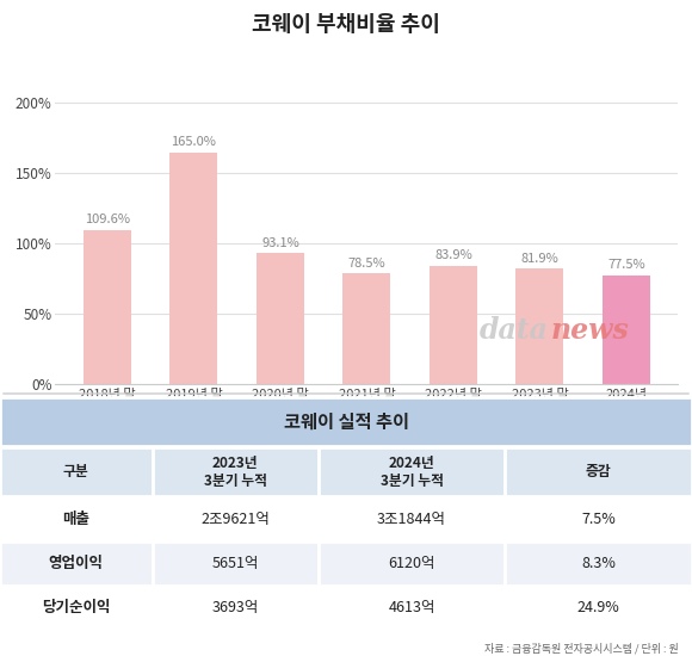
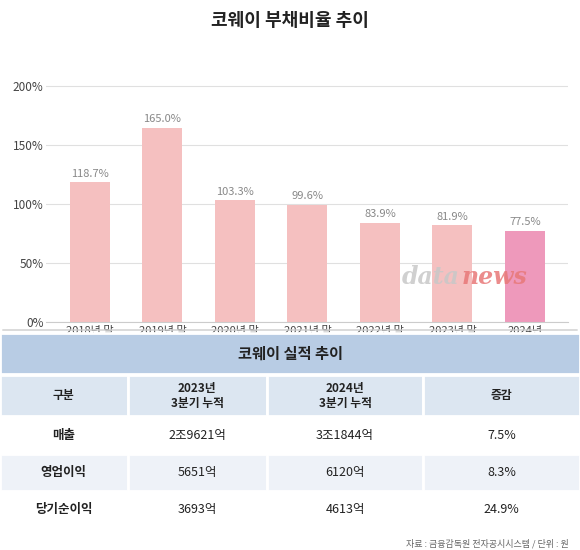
2018년 말: 109.6% -> 118.7%
2020년 말: 93.1% -> 103.3%
2021년 말: 78.5% -> 99.6%
